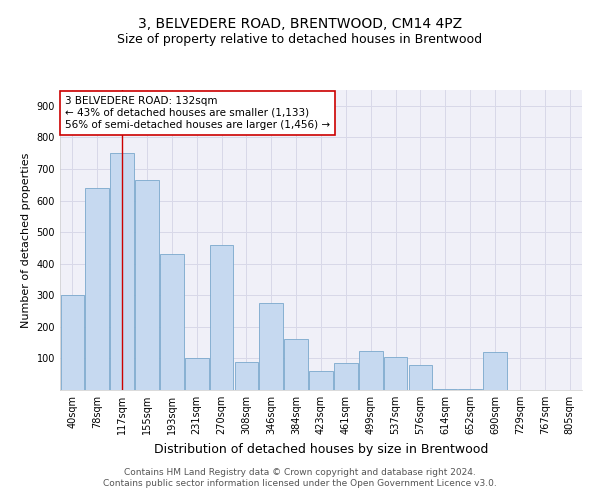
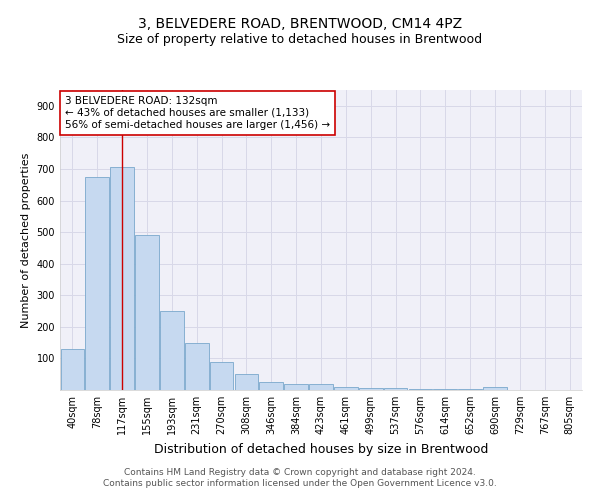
40sqm: 300 -> 130
78sqm: 640 -> 675
117sqm: 750 -> 705
155sqm: 665 -> 490
193sqm: 430 -> 250
231sqm: 100 -> 150
270sqm: 460 -> 90
308sqm: 90 -> 50
346sqm: 275 -> 25
384sqm: 160 -> 20
423sqm: 60 -> 20
461sqm: 85 -> 10
499sqm: 125 -> 6
537sqm: 105 -> 5
576sqm: 80 -> 4
690sqm: 120 -> 8
